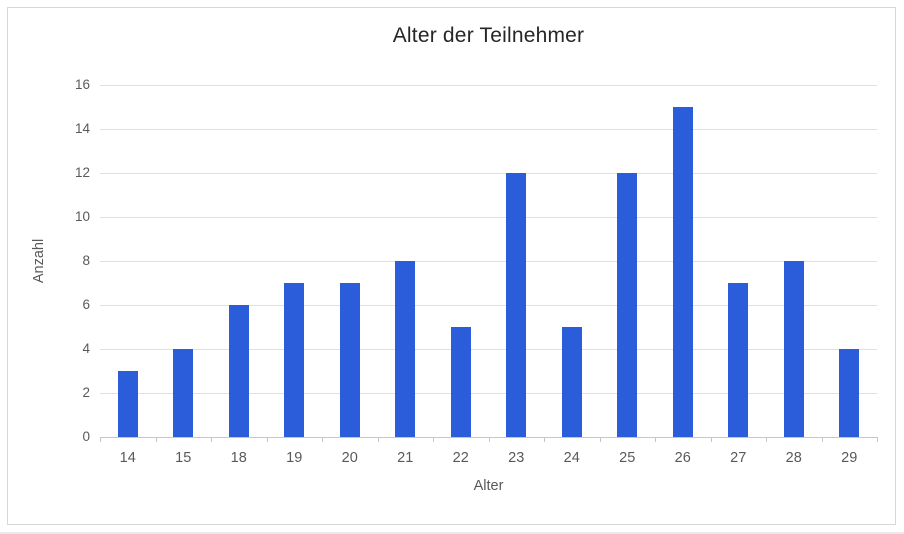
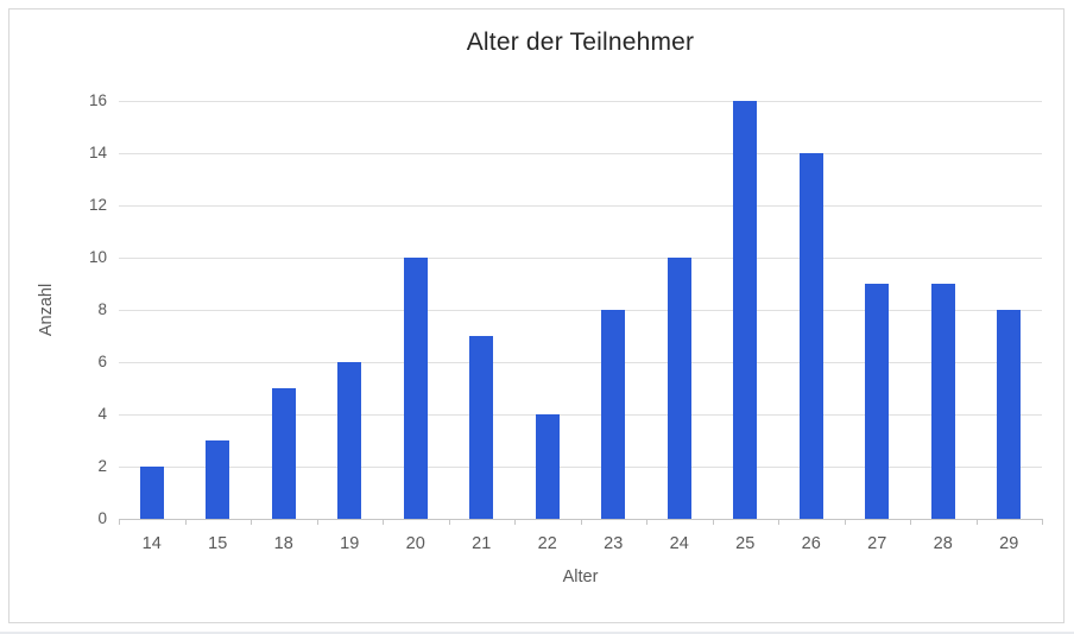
14: 3 -> 2
15: 4 -> 3
18: 6 -> 5
19: 7 -> 6
20: 7 -> 10
21: 8 -> 7
22: 5 -> 4
23: 12 -> 8
24: 5 -> 10
25: 12 -> 16
26: 15 -> 14
27: 7 -> 9
28: 8 -> 9
29: 4 -> 8
